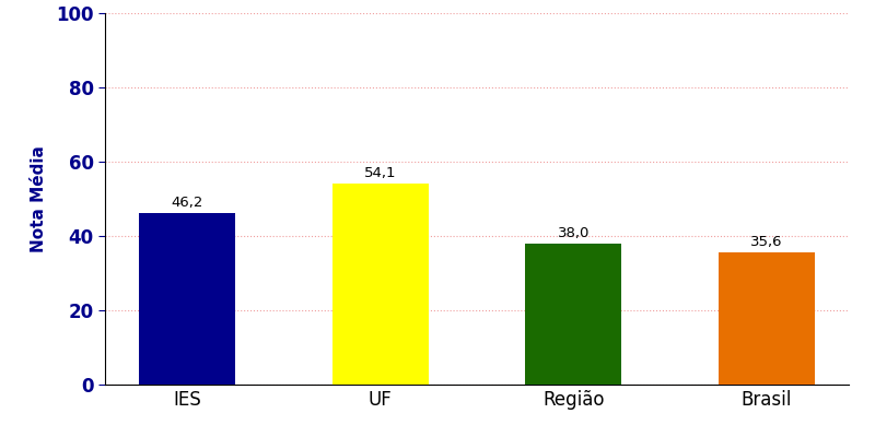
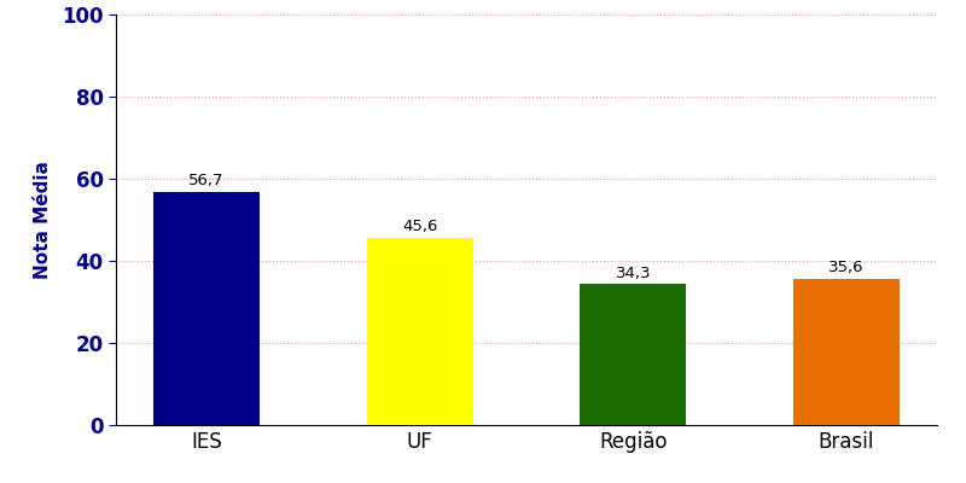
IES: 46,2 -> 56,7
UF: 54,1 -> 45,6
Região: 38,0 -> 34,3
